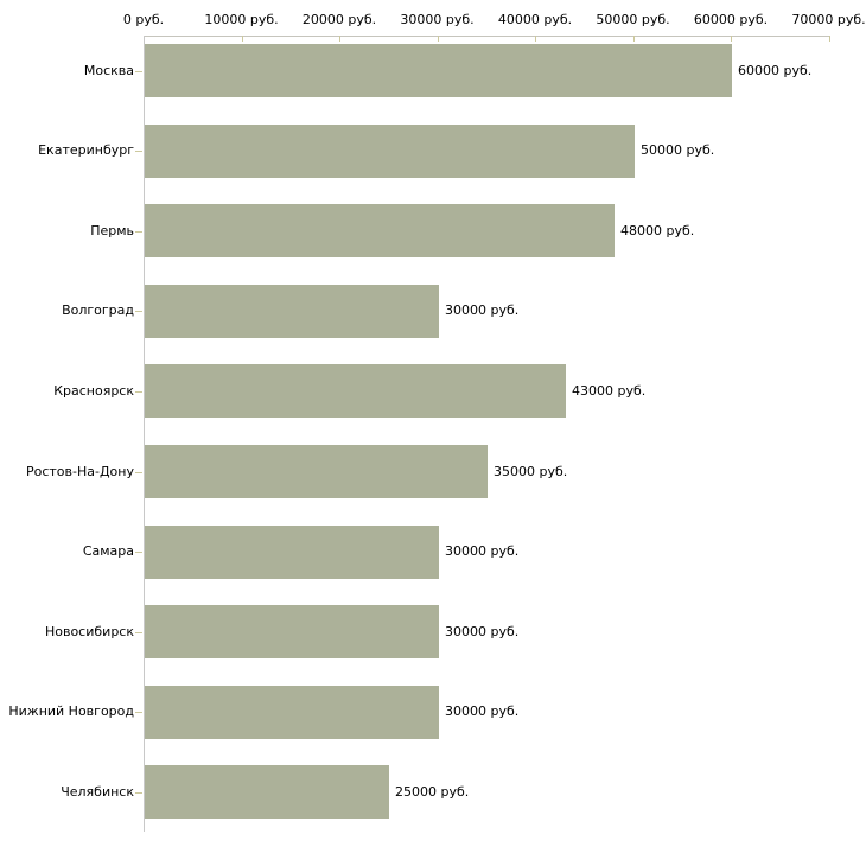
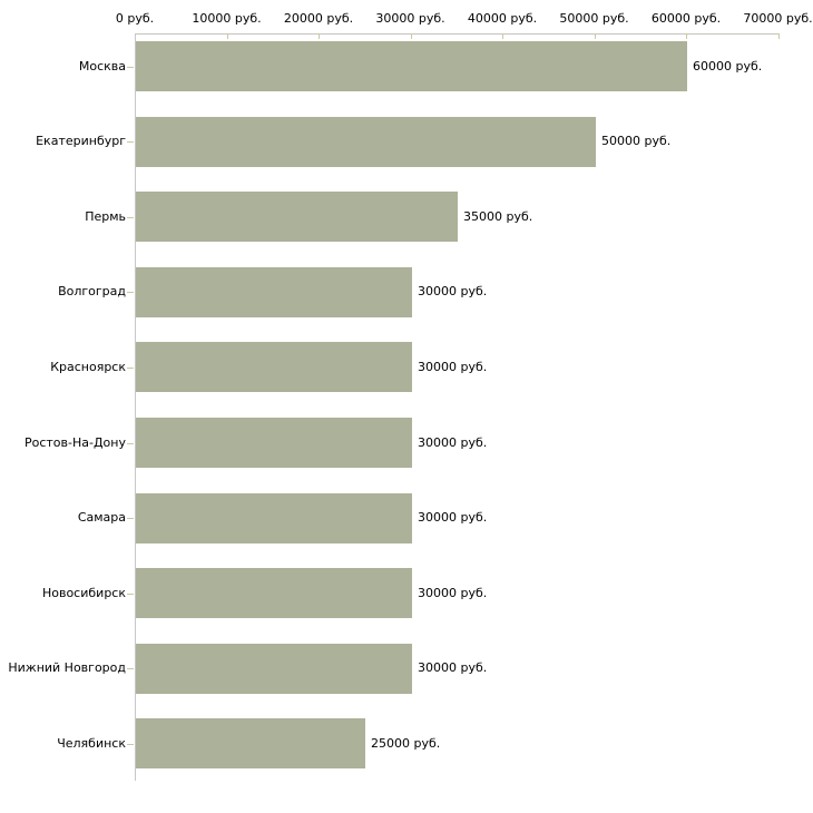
Пермь: 48000 -> 35000
Красноярск: 43000 -> 30000
Ростов-На-Дону: 35000 -> 30000
